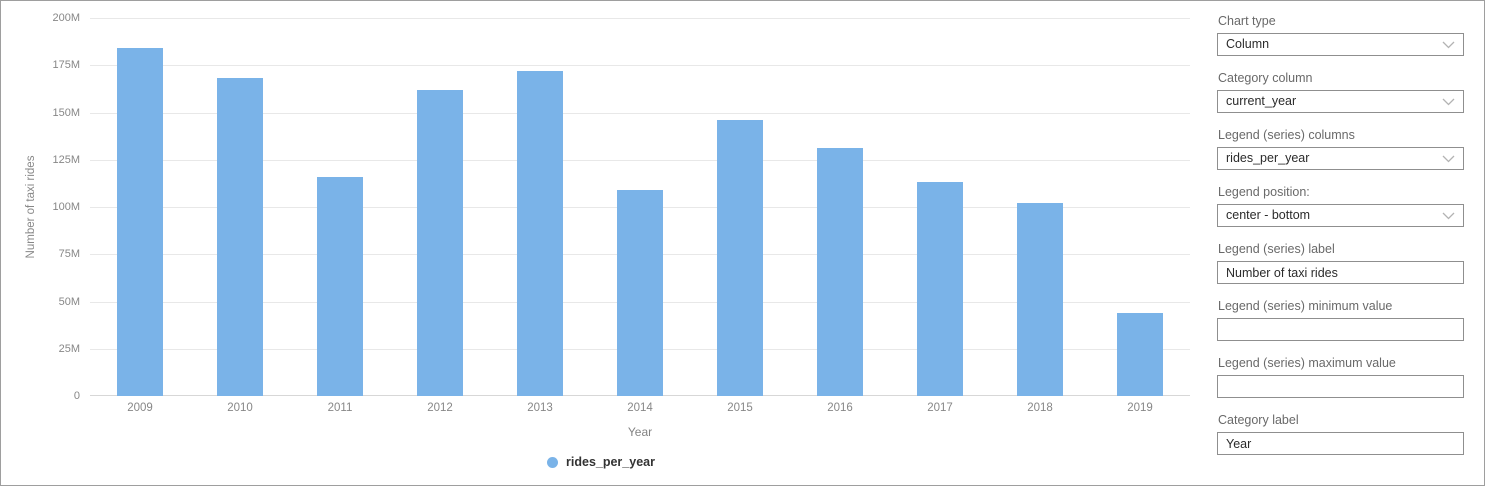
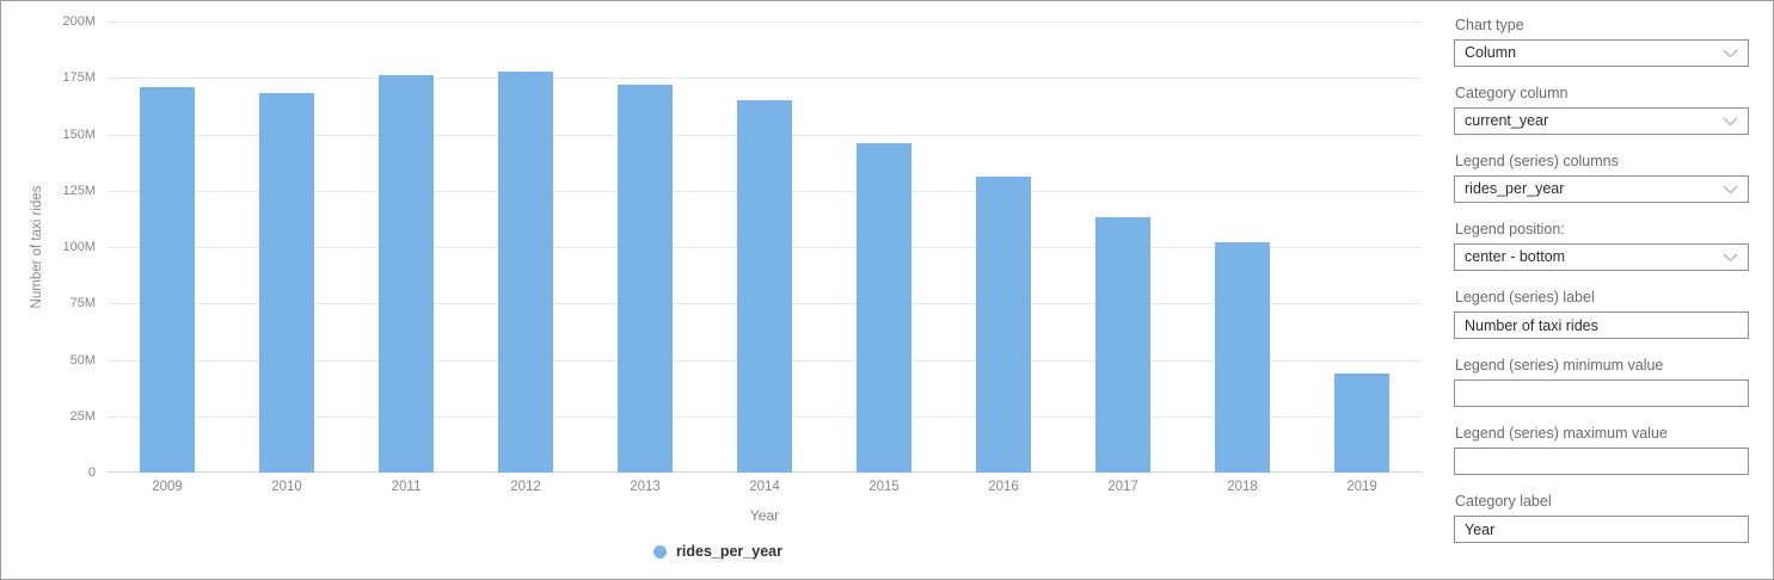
2009: 184M -> 171M
2011: 116M -> 176M
2012: 162M -> 178M
2014: 109M -> 165M
